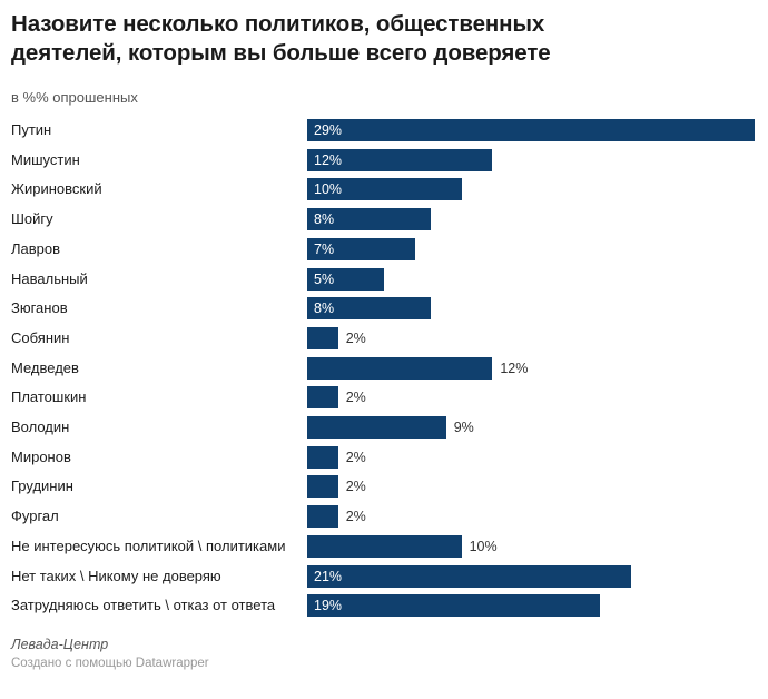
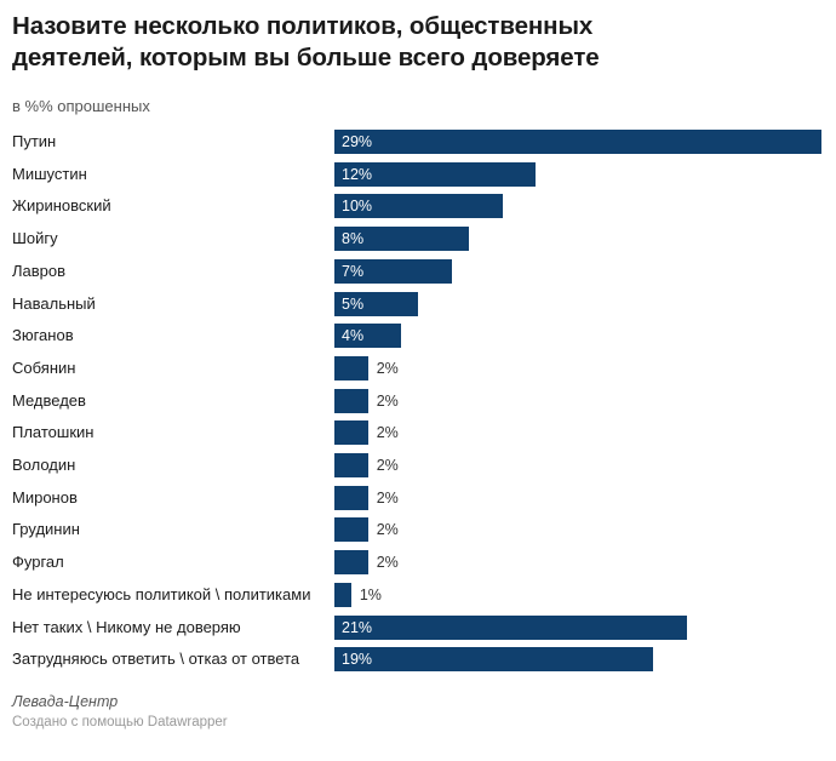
Зюганов: 8% -> 4%
Медведев: 12% -> 2%
Володин: 9% -> 2%
Не интересуюсь политикой \ политиками: 10% -> 1%
